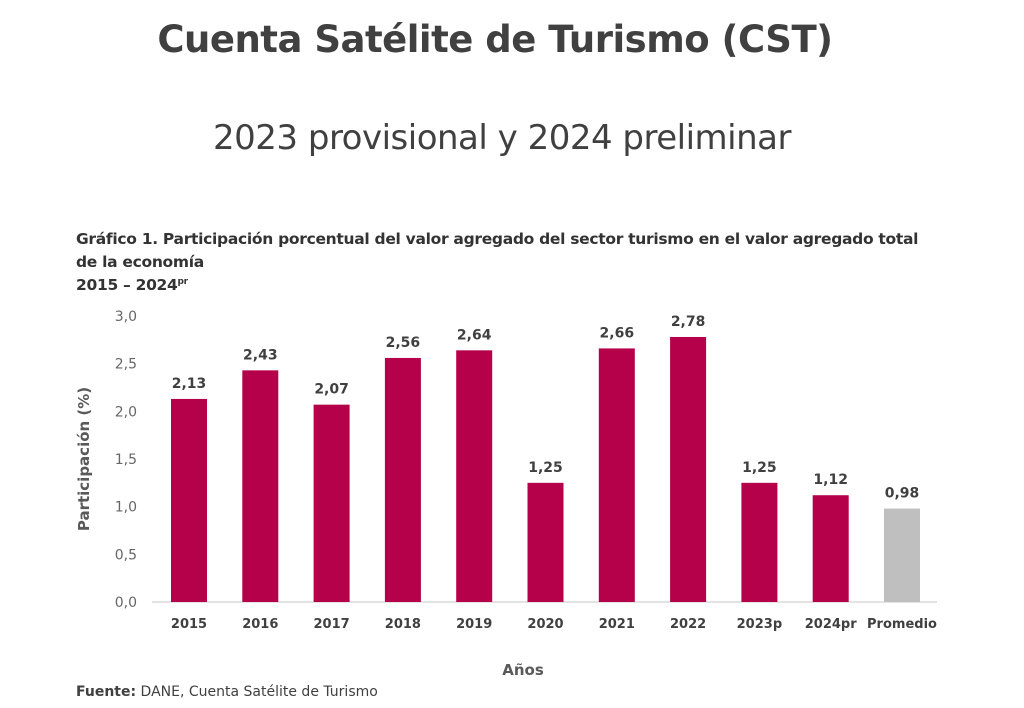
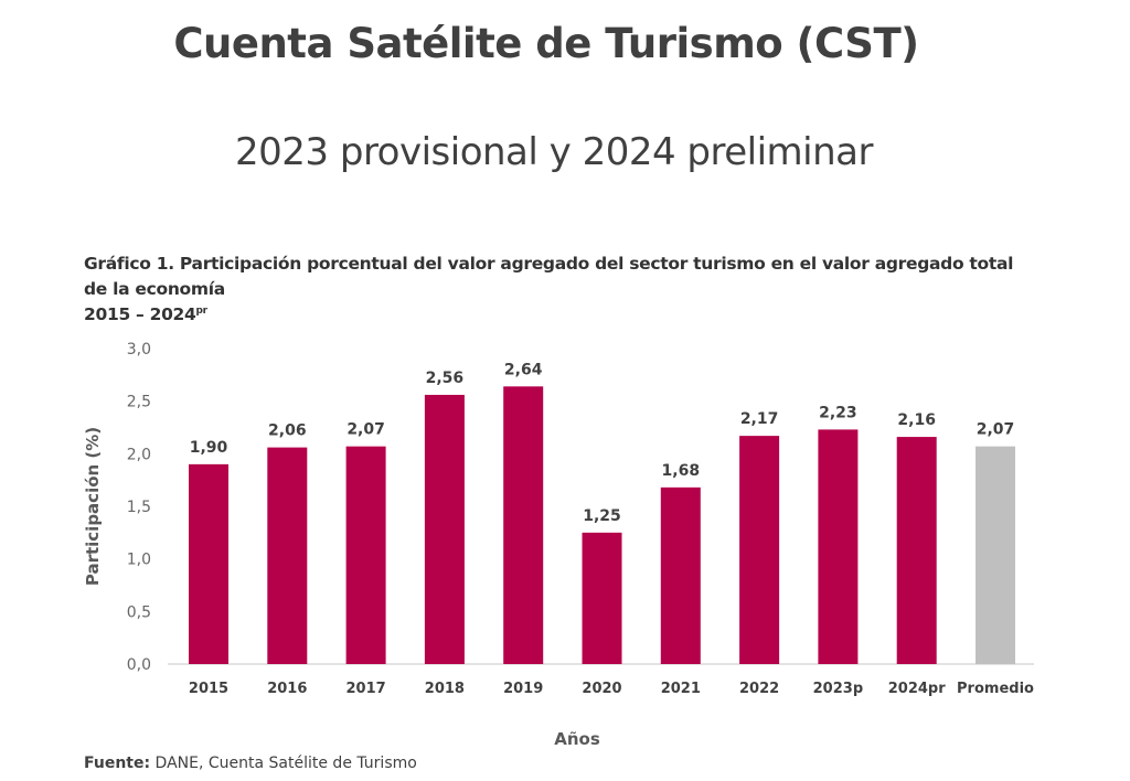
2015: 2,13 -> 1,90
2016: 2,43 -> 2,06
2021: 2,66 -> 1,68
2022: 2,78 -> 2,17
2023p: 1,25 -> 2,23
2024pr: 1,12 -> 2,16
Promedio: 0,98 -> 2,07
